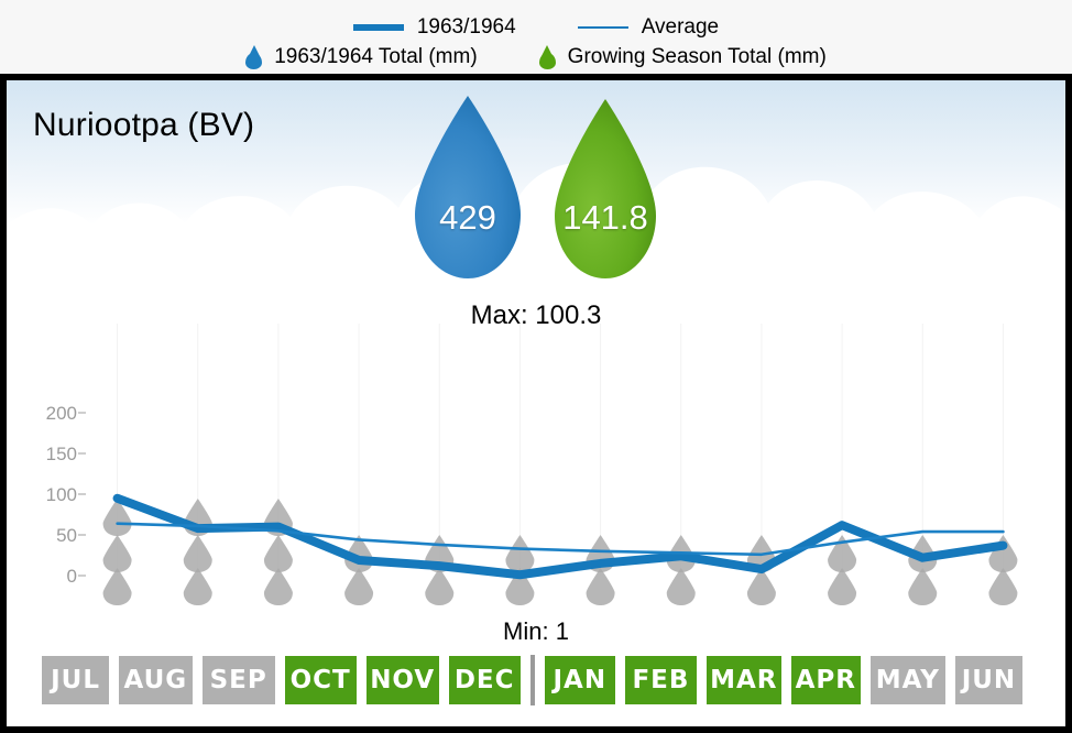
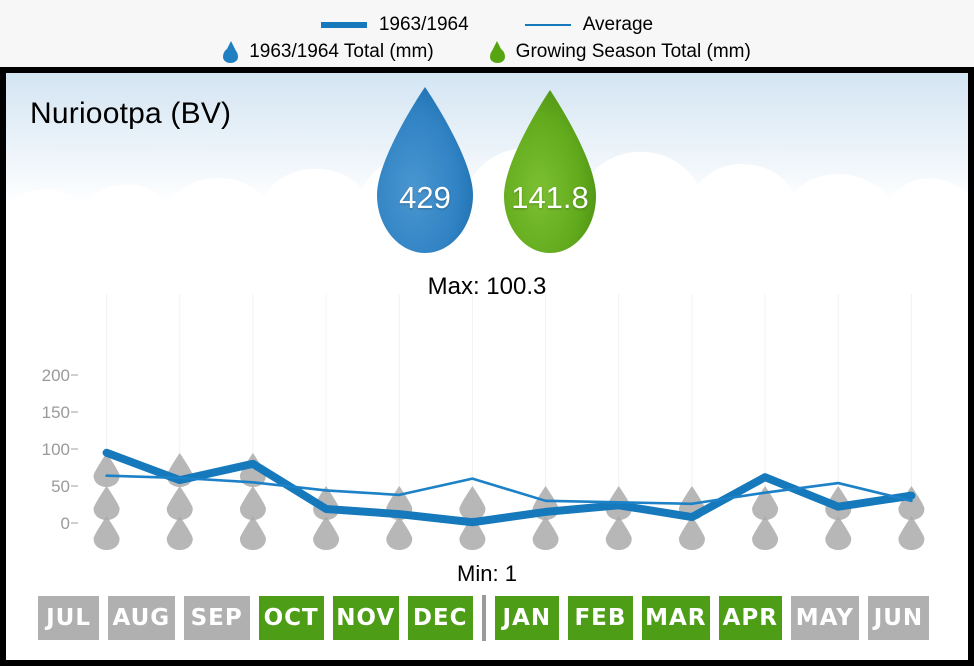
1963/1964/SEP: 60 -> 80
Average/DEC: 30 -> 60
Average/JUN: 50 -> 30
